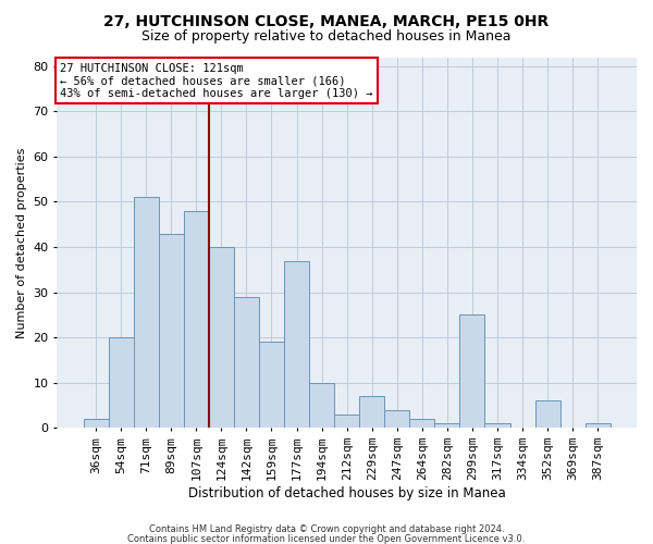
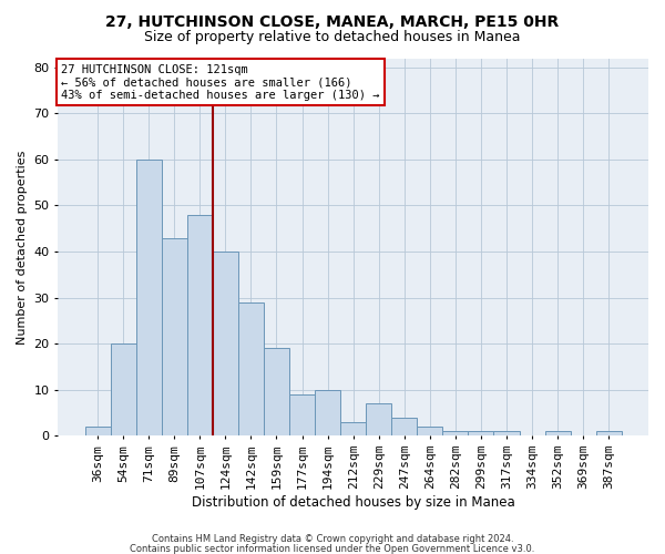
71sqm: 51 -> 60
177sqm: 37 -> 9
299sqm: 25 -> 1
352sqm: 6 -> 1
